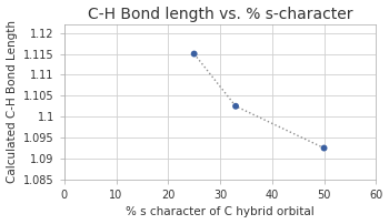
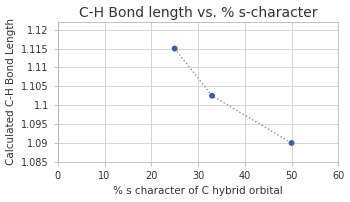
50: 1.0925 -> 1.0900
